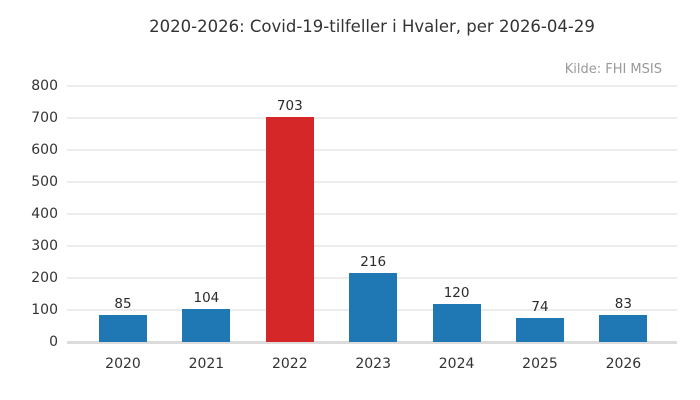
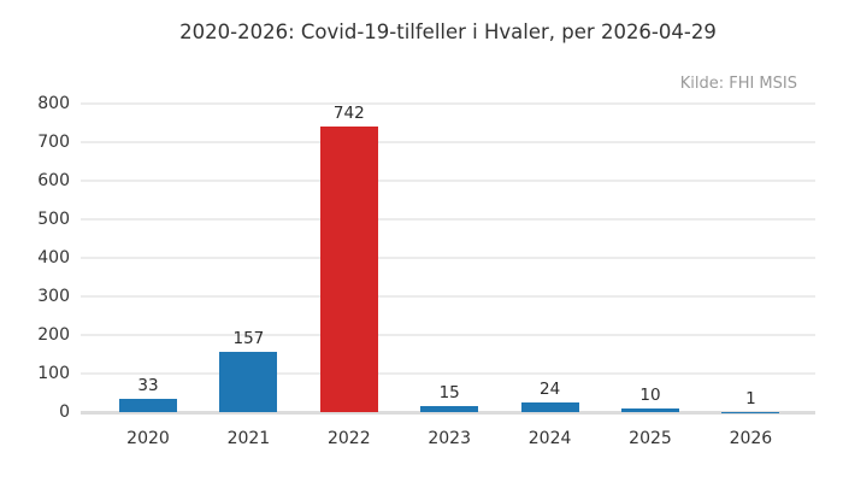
2020: 85 -> 33
2021: 104 -> 157
2022: 703 -> 742
2023: 216 -> 15
2024: 120 -> 24
2025: 74 -> 10
2026: 83 -> 1
